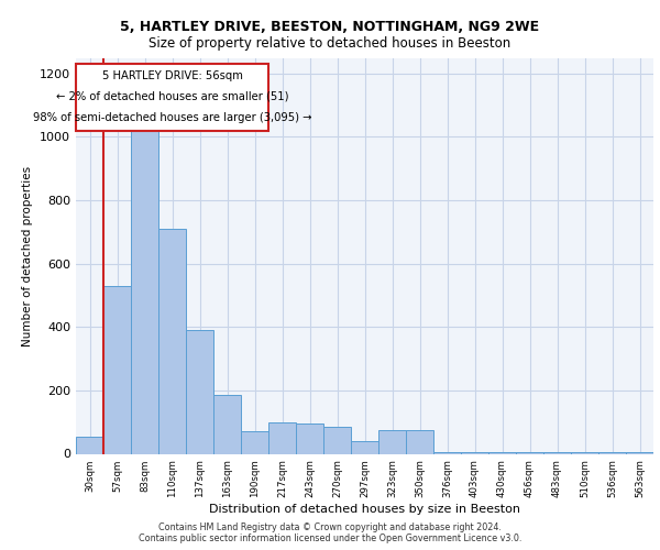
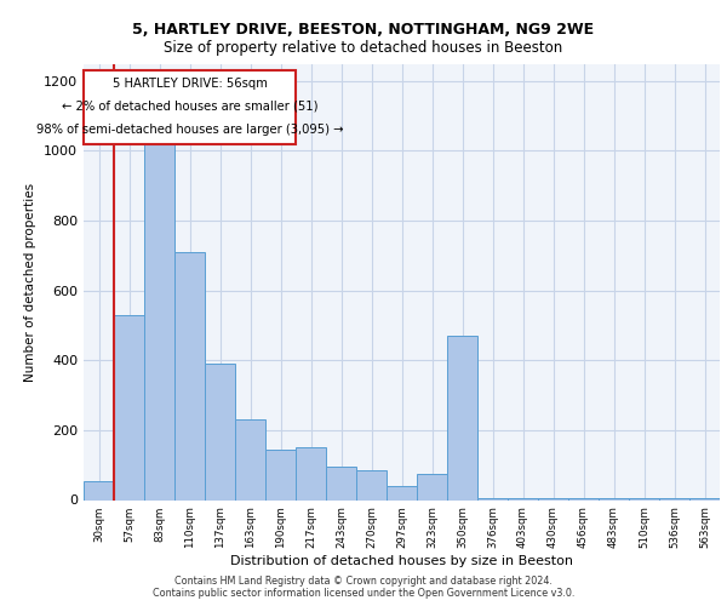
163sqm: 185 -> 230
190sqm: 70 -> 145
217sqm: 100 -> 150
350sqm: 75 -> 470
